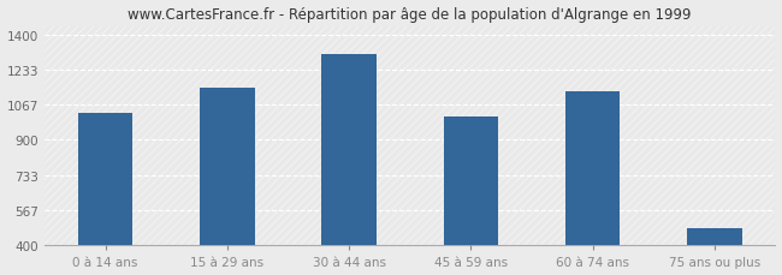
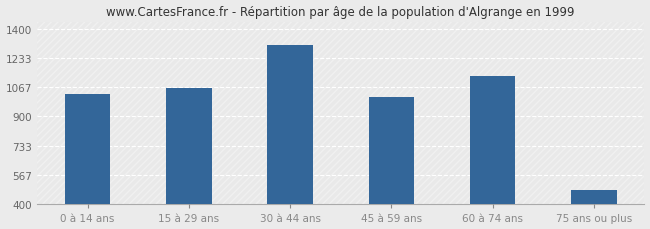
15 à 29 ans: 1150 -> 1060
